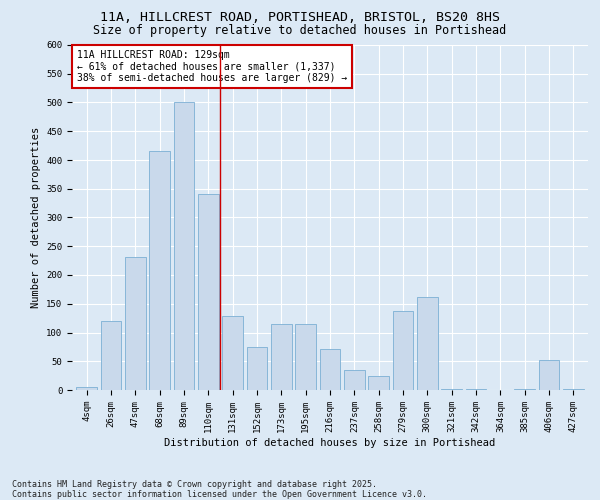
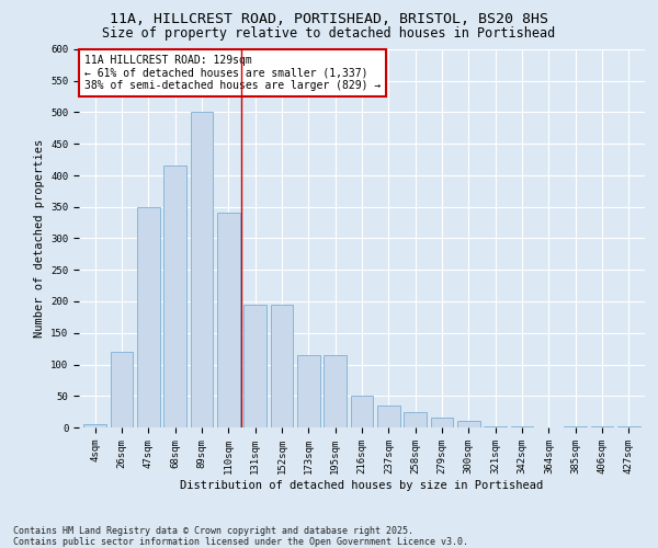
47sqm: 232 -> 350
131sqm: 128 -> 195
152sqm: 74 -> 195
216sqm: 72 -> 50
279sqm: 138 -> 15
300sqm: 162 -> 10
406sqm: 52 -> 1
